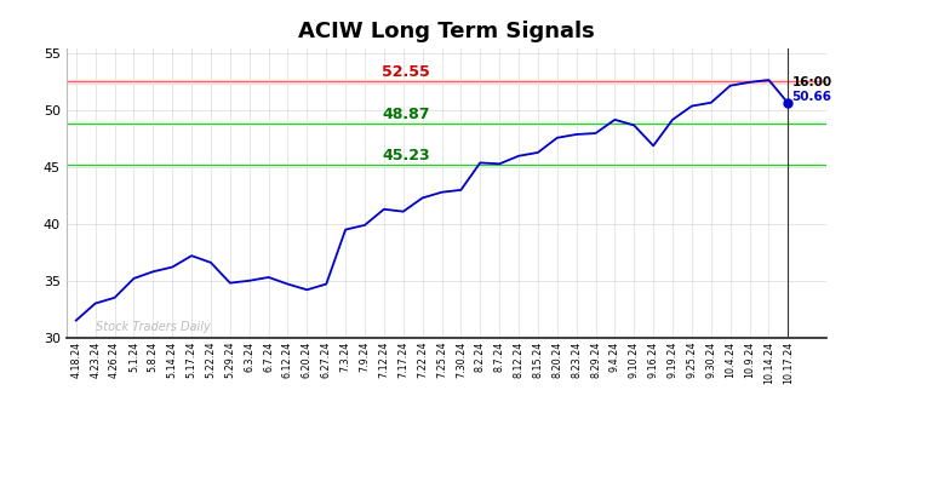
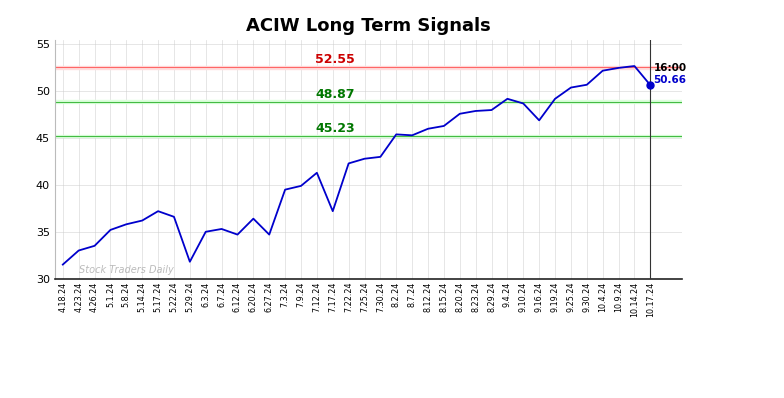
5.29.24: 34.8 -> 31.8
6.20.24: 34.2 -> 36.4
7.17.24: 41.1 -> 37.2
